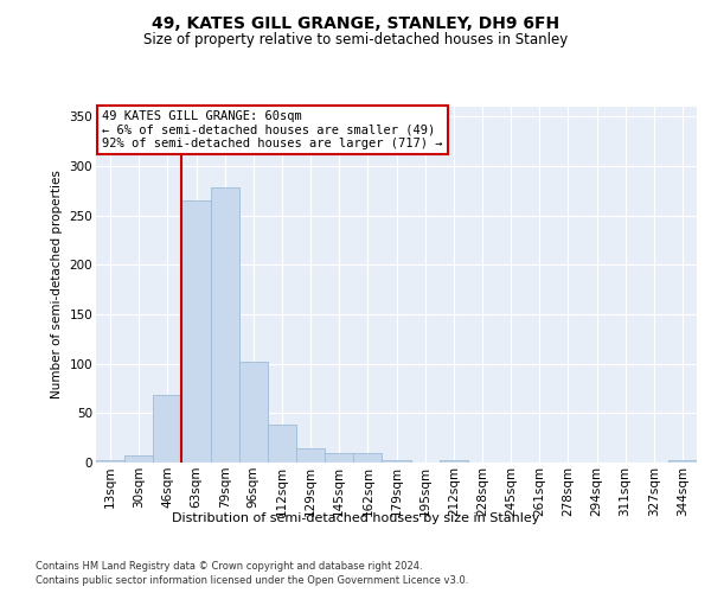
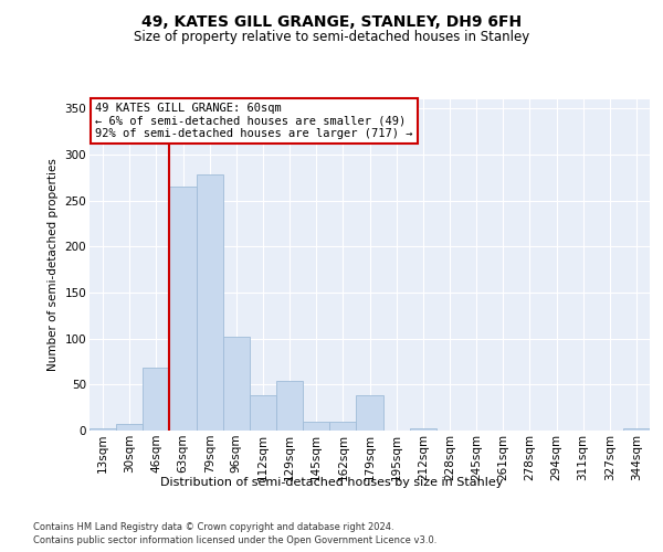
129sqm: 15 -> 54
179sqm: 2 -> 38
